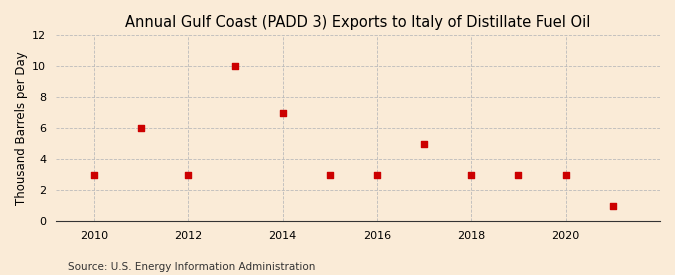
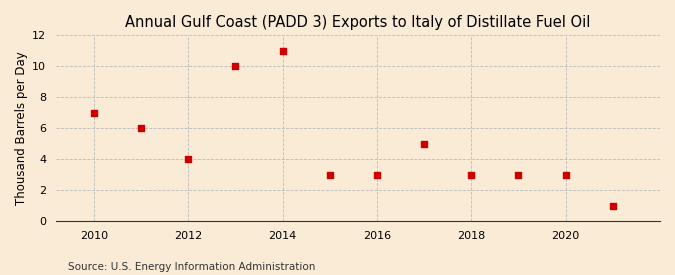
2010: 3 -> 7
2012: 3 -> 4
2014: 7 -> 11
